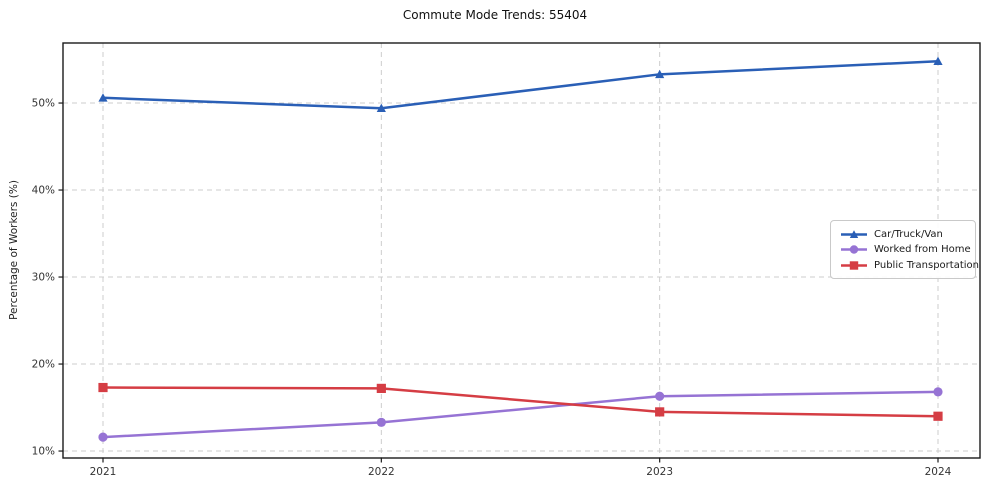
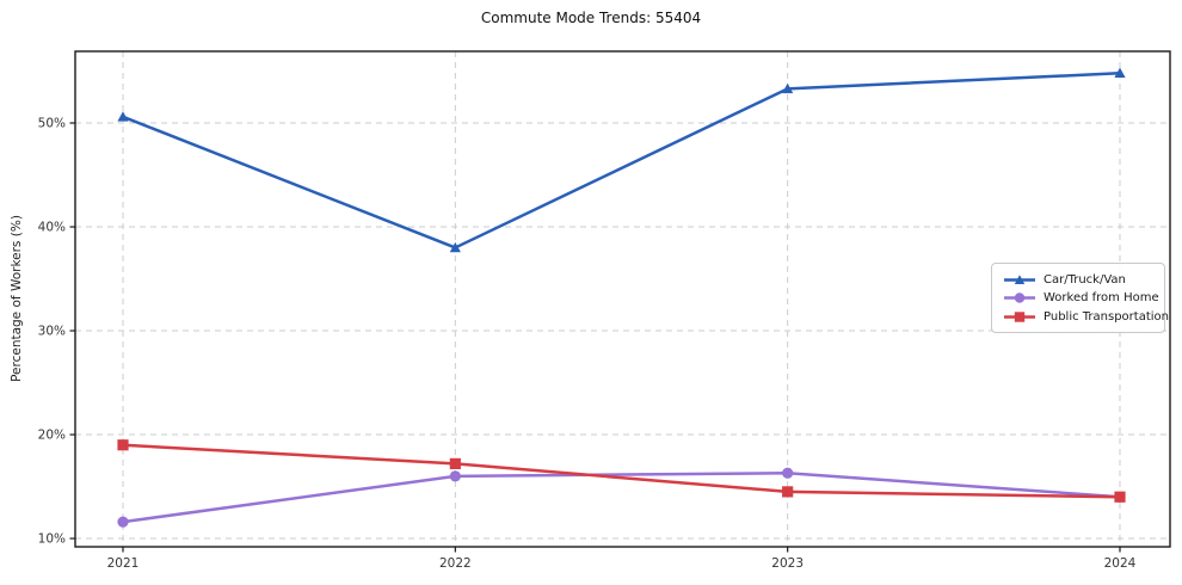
Public Transportation/2021: 17% -> 19%
Car/Truck/Van/2022: 49% -> 38%
Worked from Home/2022: 13% -> 16%
Worked from Home/2024: 17% -> 14%
